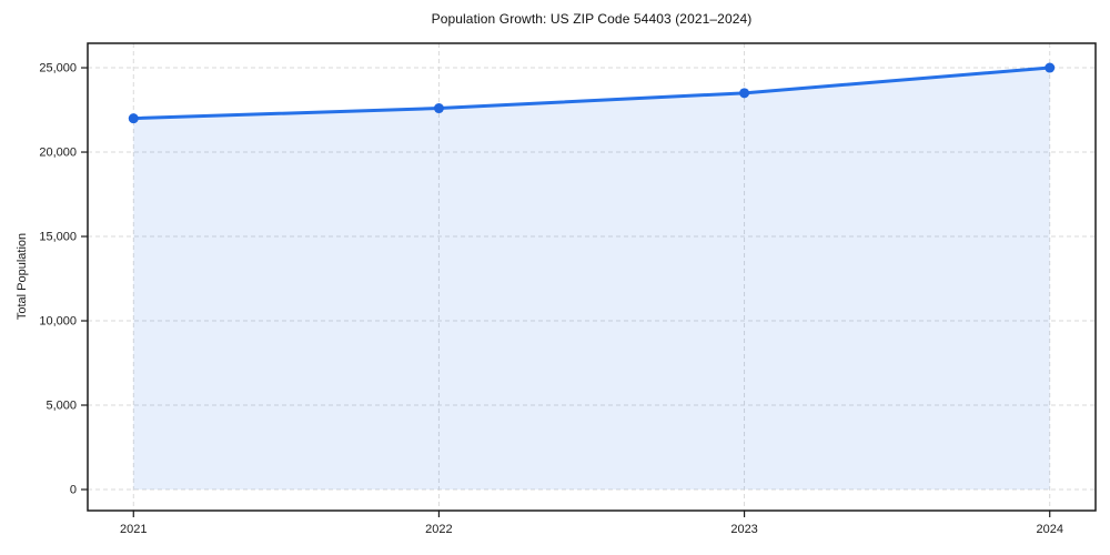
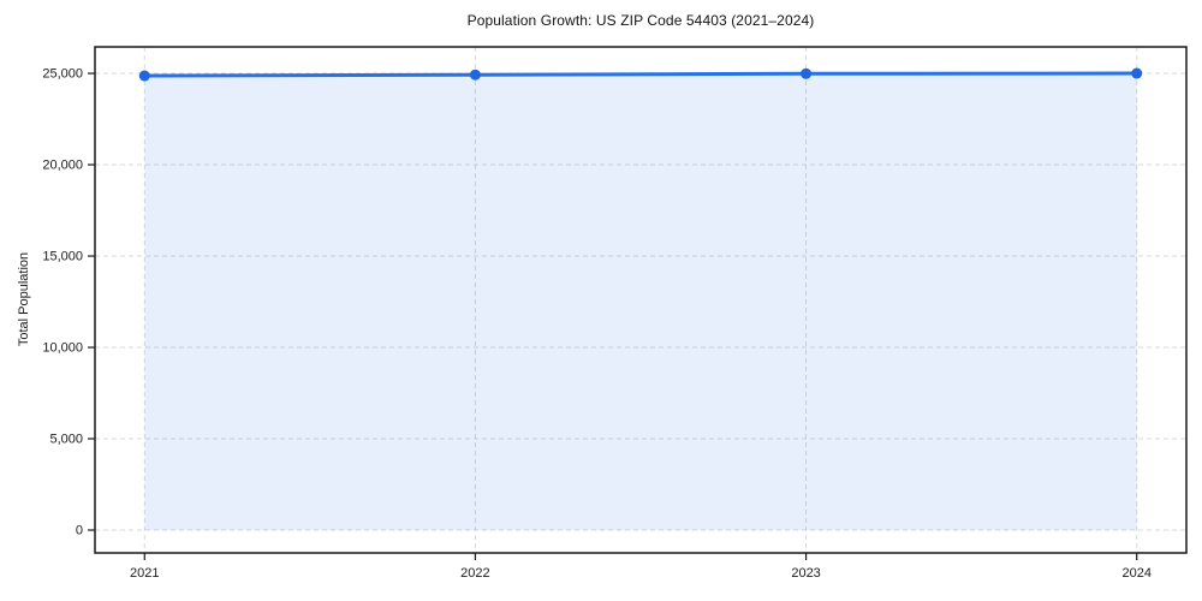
2021: 22000 -> 24900
2022: 22600 -> 24900
2023: 23500 -> 25000
